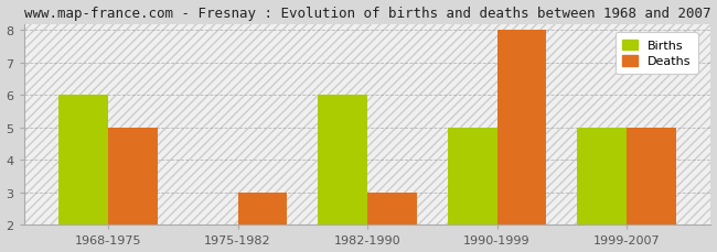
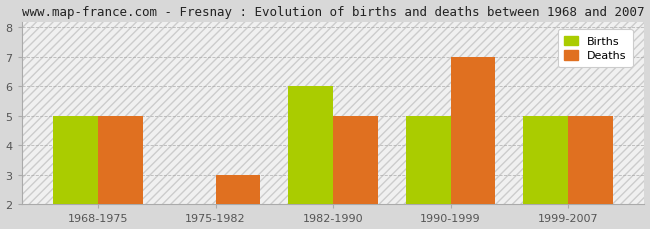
Births/1968-1975: 6 -> 5
Deaths/1982-1990: 3 -> 5
Deaths/1990-1999: 8 -> 7
